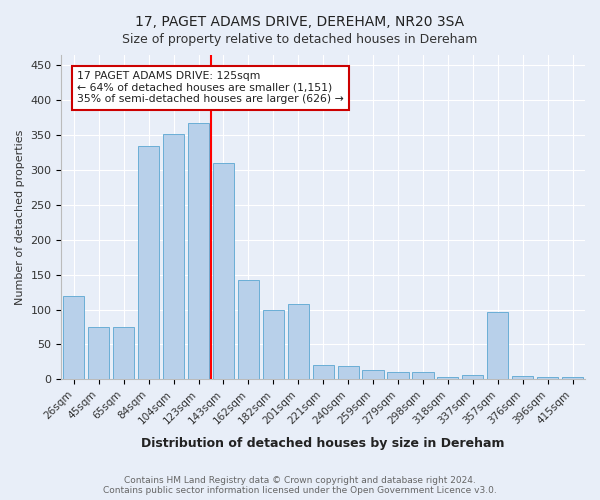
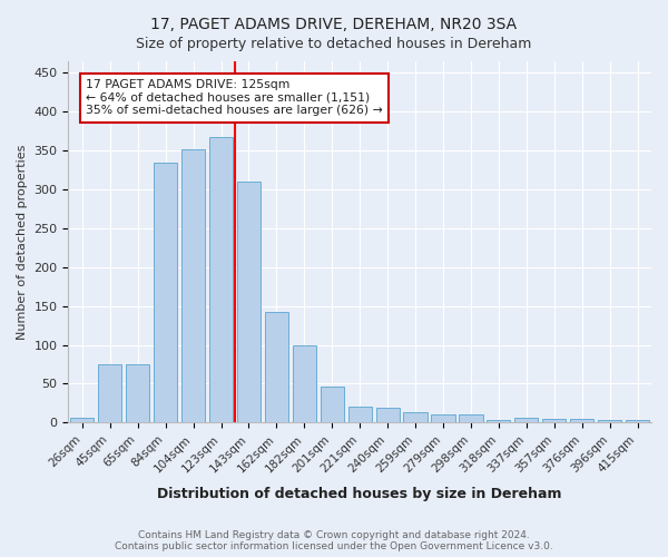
26sqm: 120 -> 6
201sqm: 108 -> 46
357sqm: 96 -> 5
